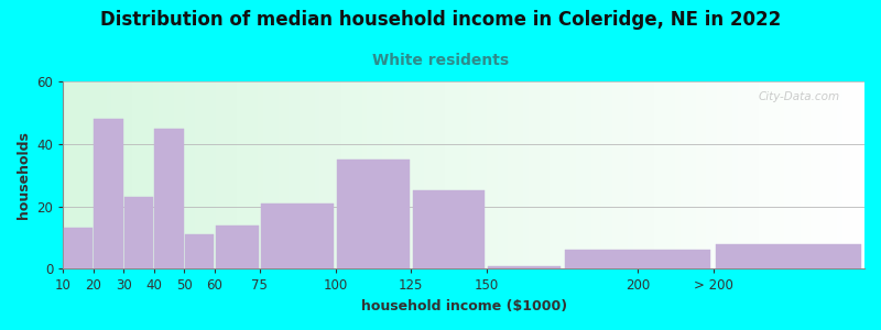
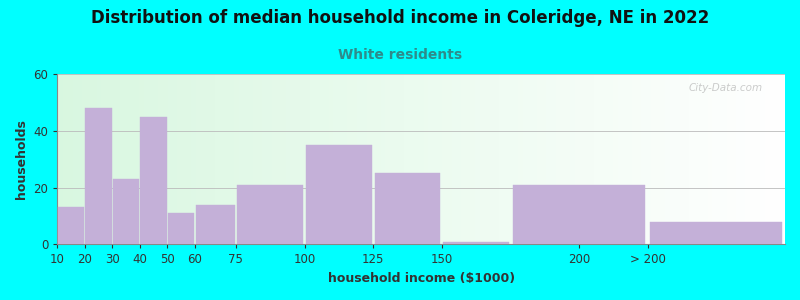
200: 6 -> 21
